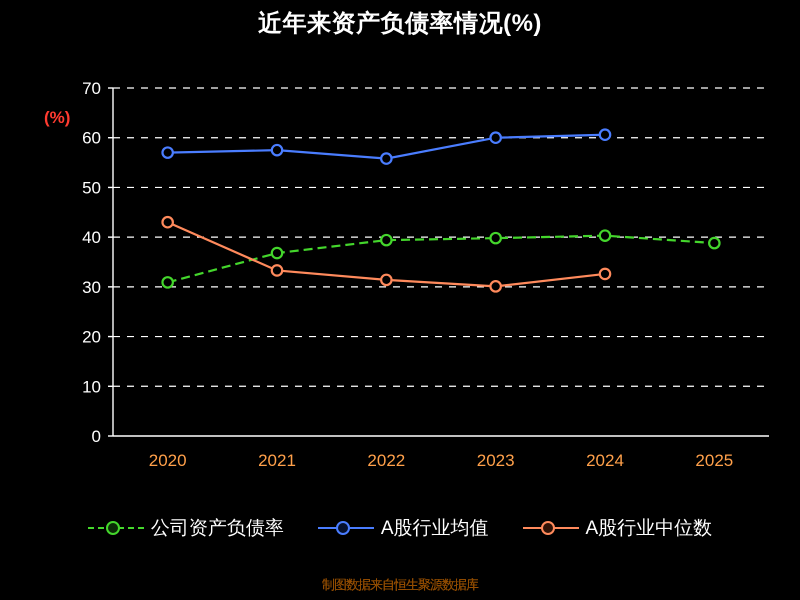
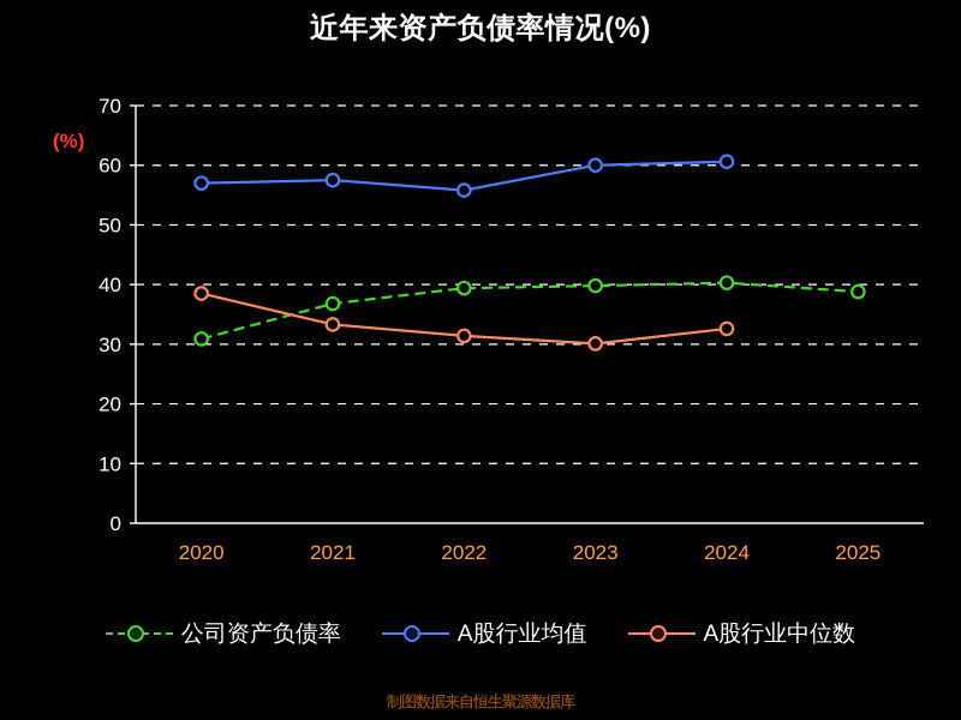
A股行业中位数/2020: 43 -> 38
